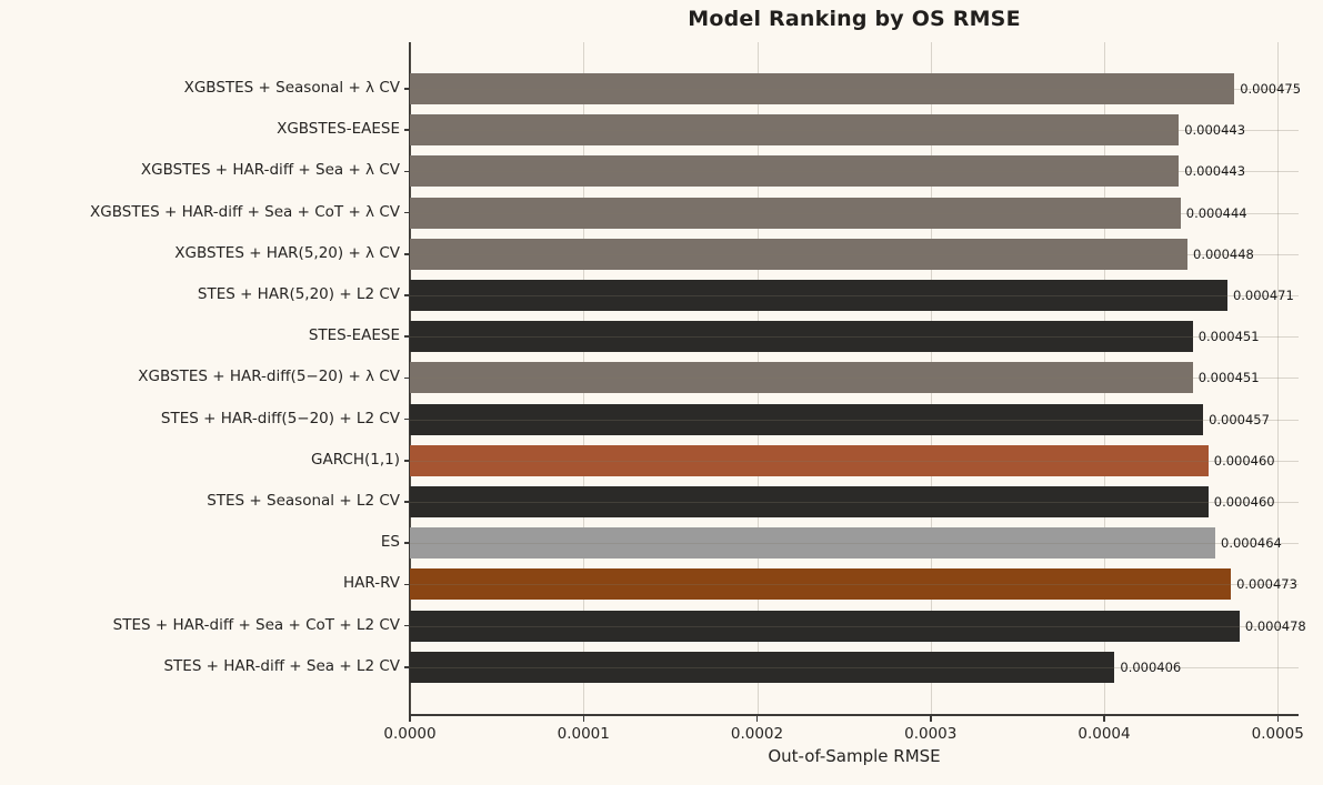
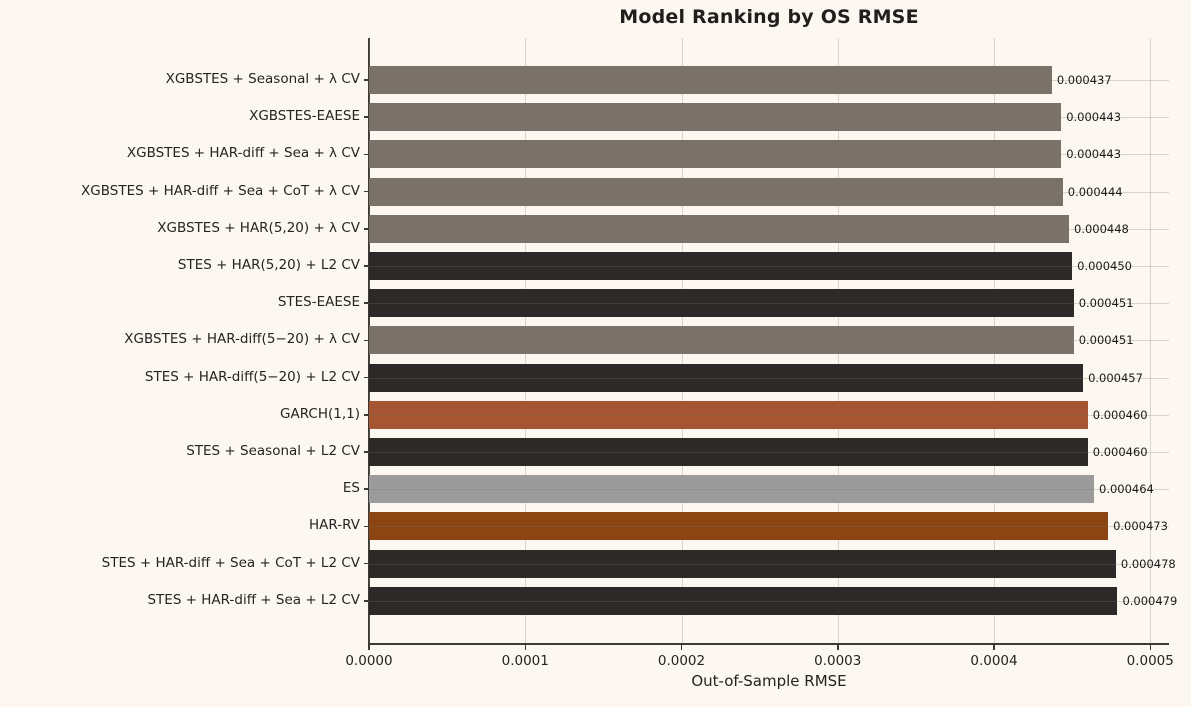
XGBSTES + Seasonal + λ CV: 0.000475 -> 0.000437
STES + HAR(5,20) + L2 CV: 0.000471 -> 0.000450
STES + HAR-diff + Sea + L2 CV: 0.000406 -> 0.000479
